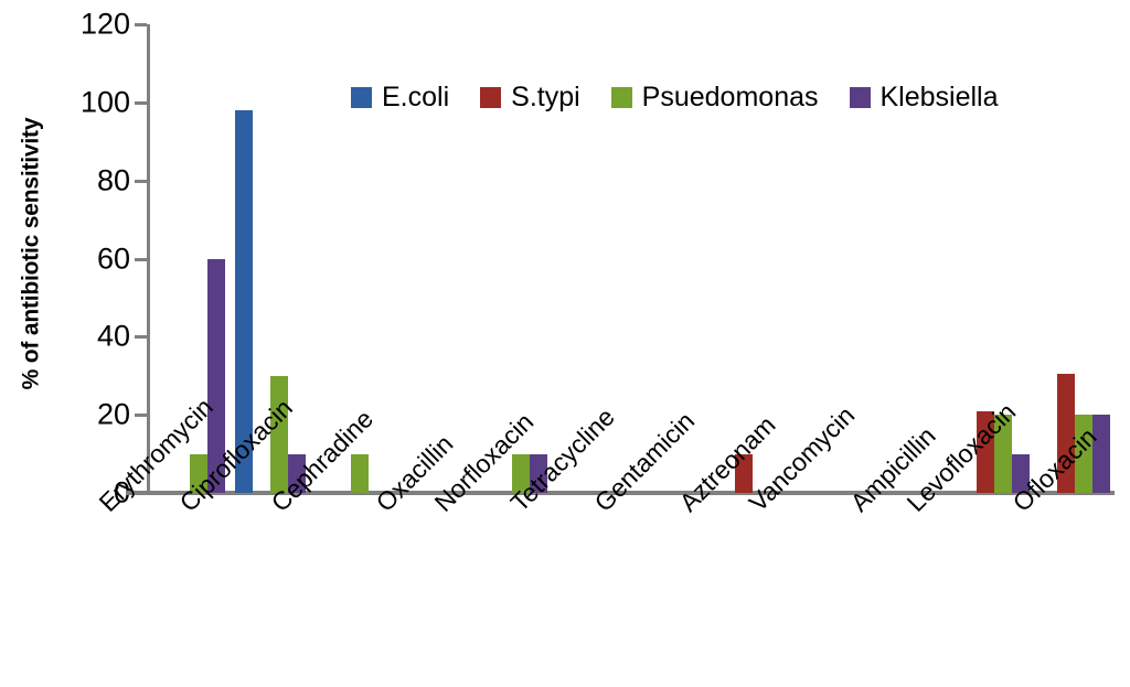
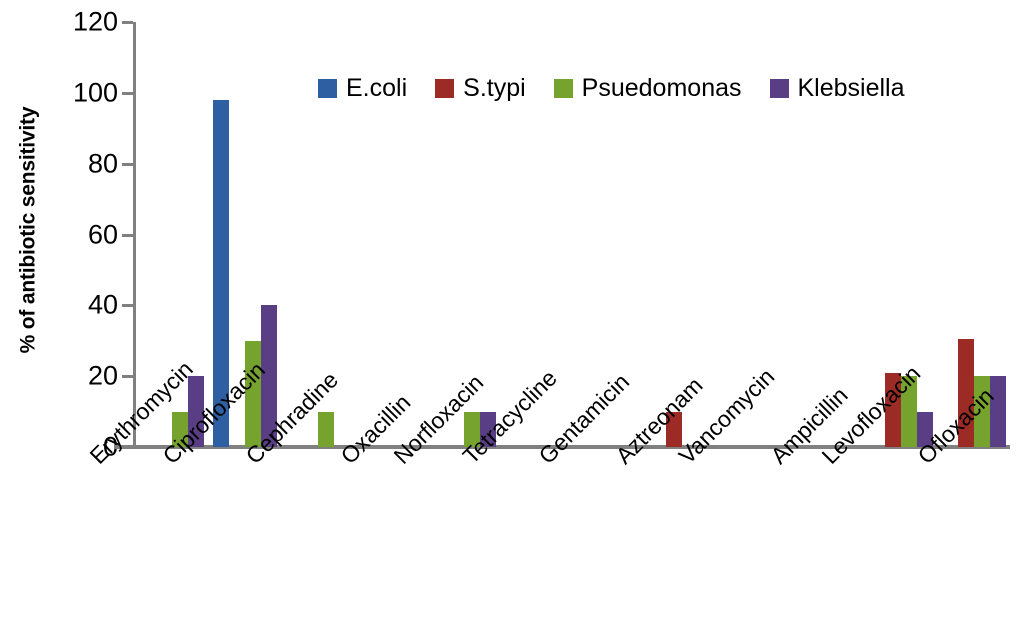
Klebsiella/Erythromycin: 60 -> 20
Klebsiella/Ciprofloxacin: 10 -> 40
